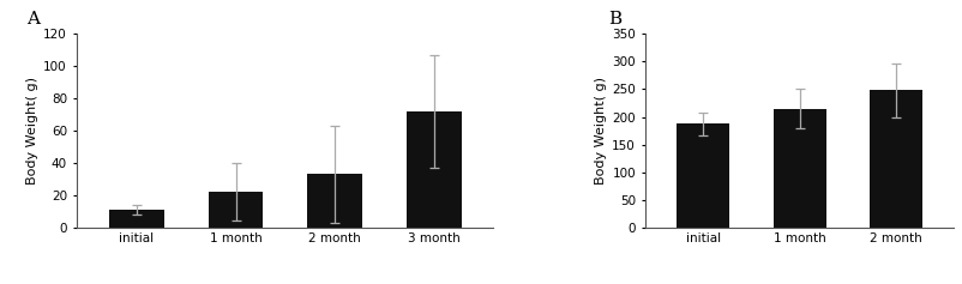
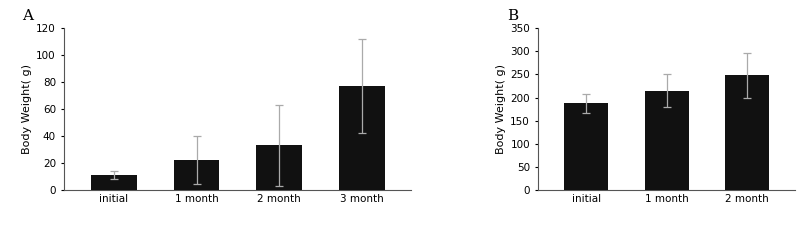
3 month: 72 -> 77
